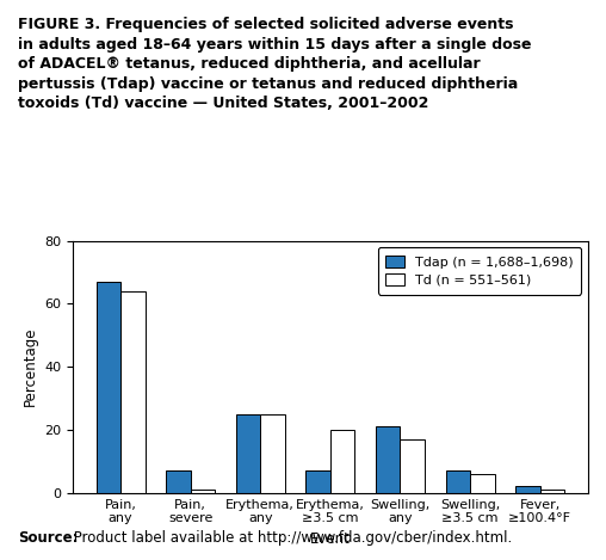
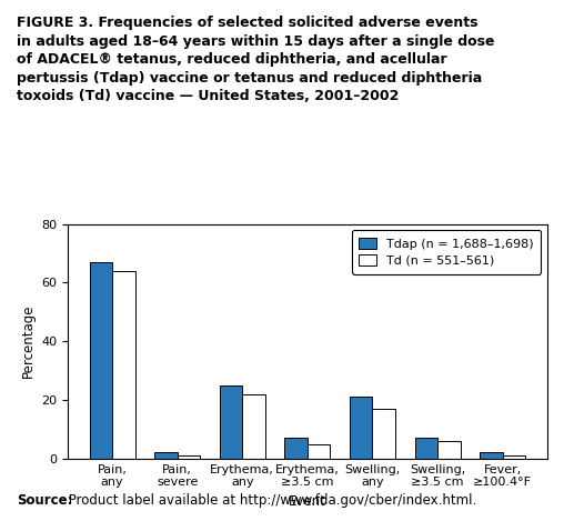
Tdap (n = 1,688–1,698)/Pain, severe: 7 -> 2
Td (n = 551–561)/Erythema, any: 25 -> 22
Td (n = 551–561)/Erythema, ≥3.5 cm: 20 -> 5
